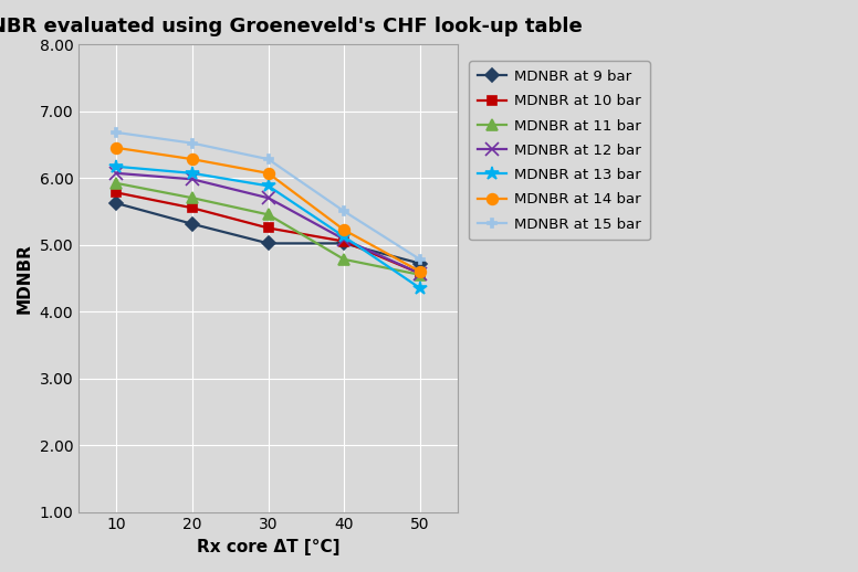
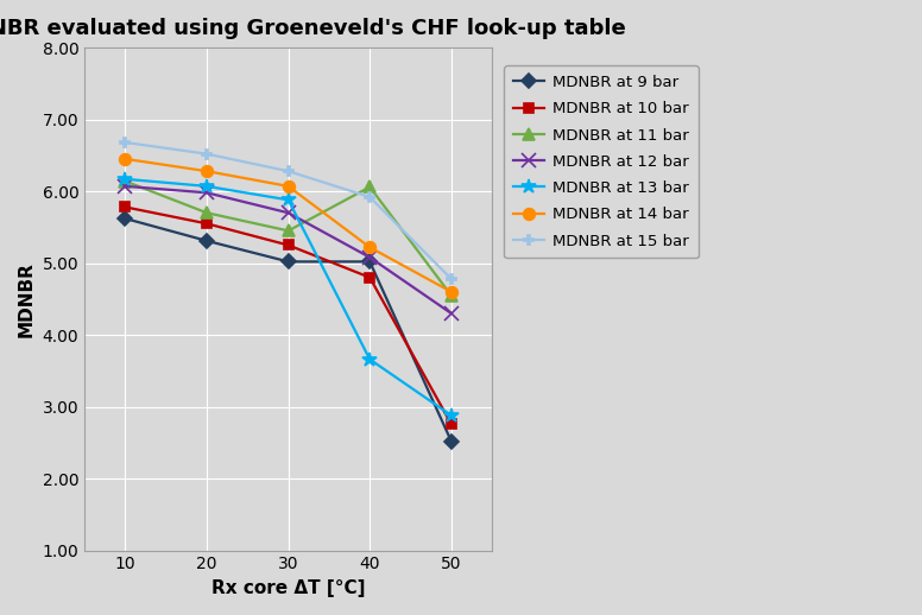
MDNBR at 11 bar/10: 5.92 -> 6.14
MDNBR at 10 bar/40: 5.05 -> 4.80
MDNBR at 11 bar/40: 4.78 -> 6.06
MDNBR at 13 bar/40: 5.12 -> 3.66
MDNBR at 15 bar/40: 5.50 -> 5.92
MDNBR at 9 bar/50: 4.72 -> 2.52
MDNBR at 10 bar/50: 4.57 -> 2.76
MDNBR at 12 bar/50: 4.57 -> 4.30
MDNBR at 13 bar/50: 4.35 -> 2.88
